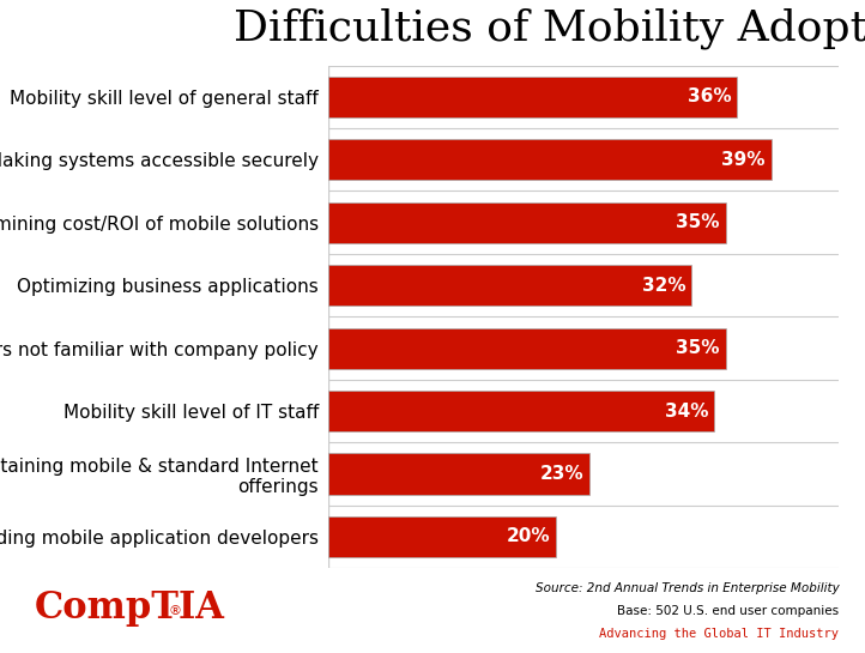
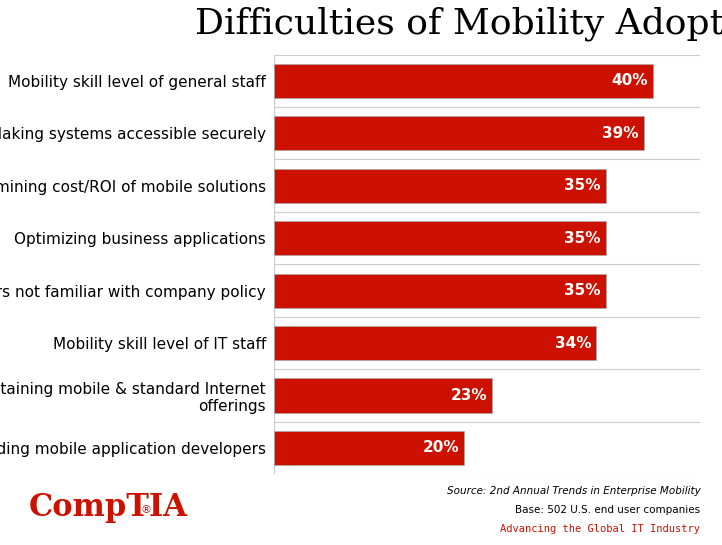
Mobility skill level of general staff: 36% -> 40%
Optimizing business applications: 32% -> 35%
